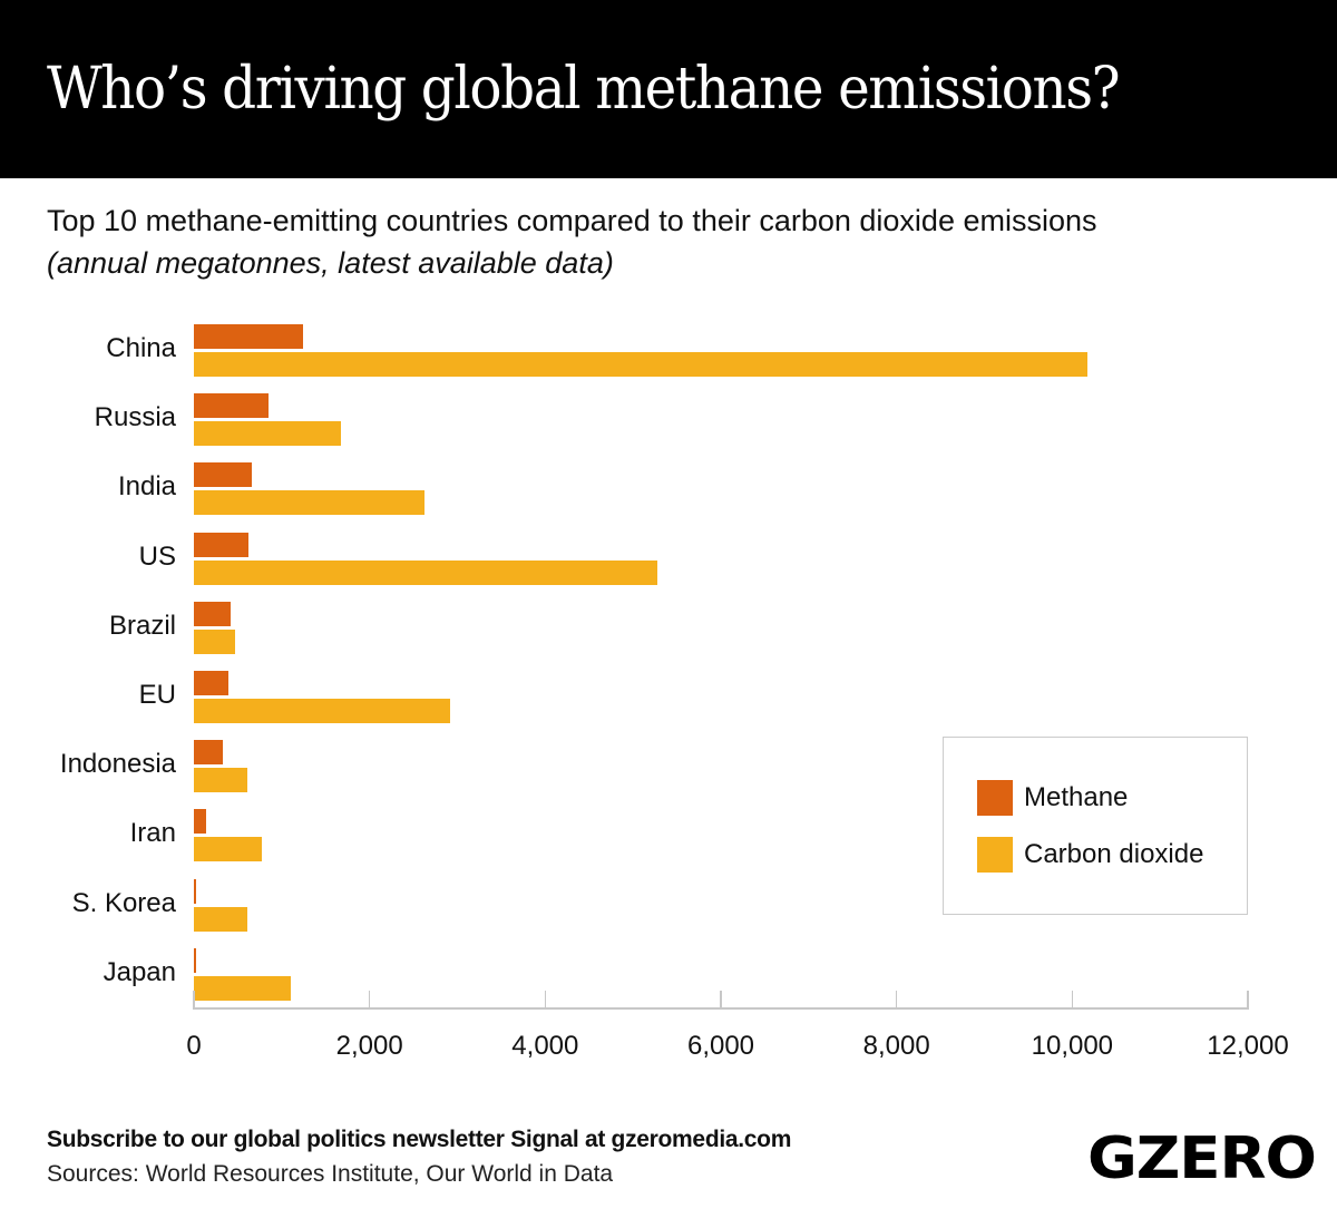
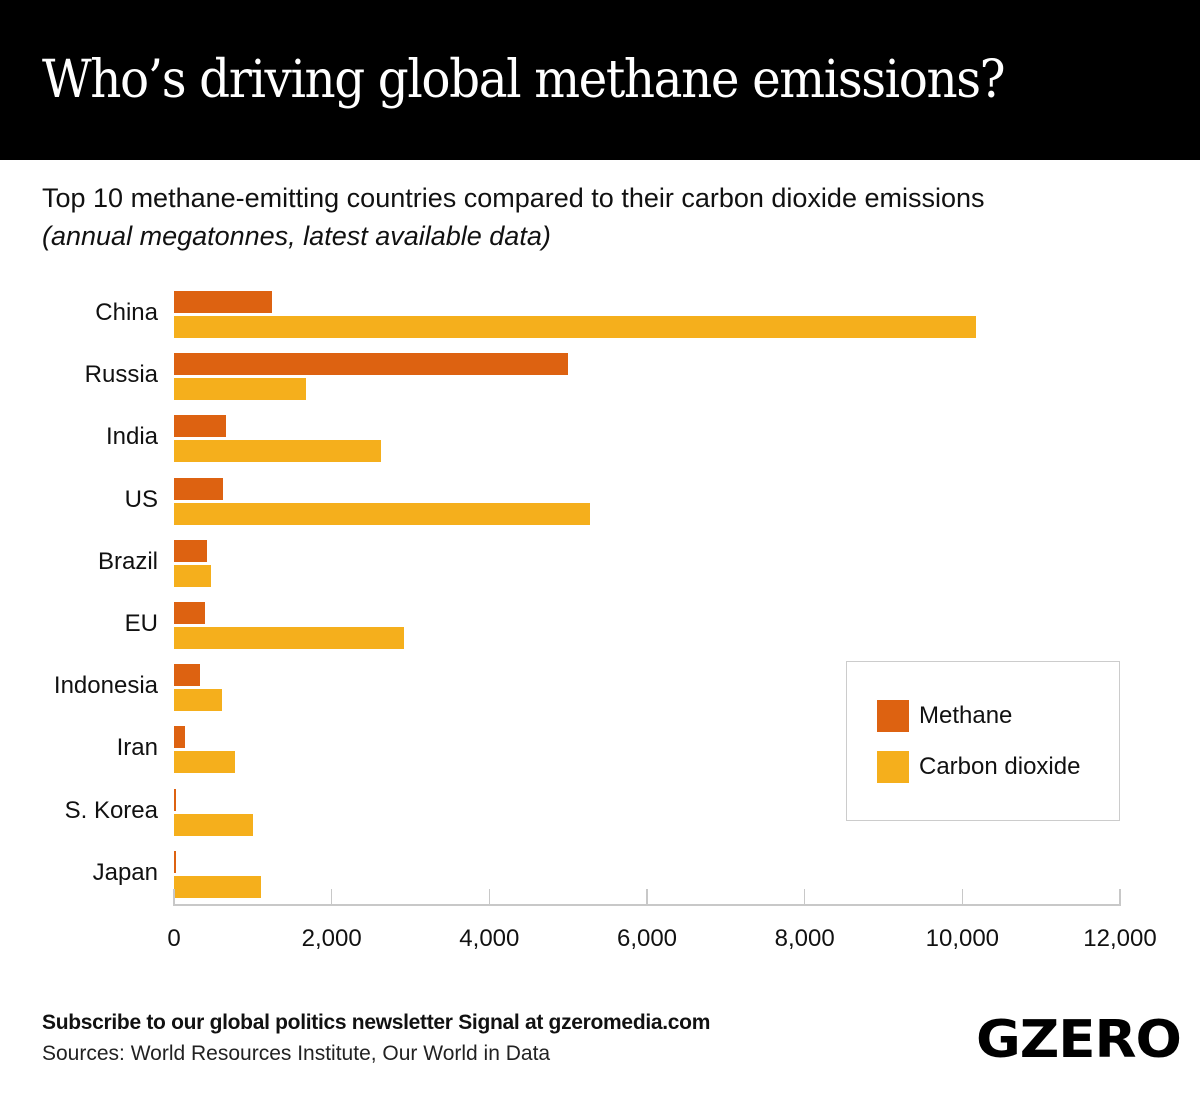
Methane/Russia: 800 -> 5000
Carbon dioxide/S. Korea: 600 -> 1000
